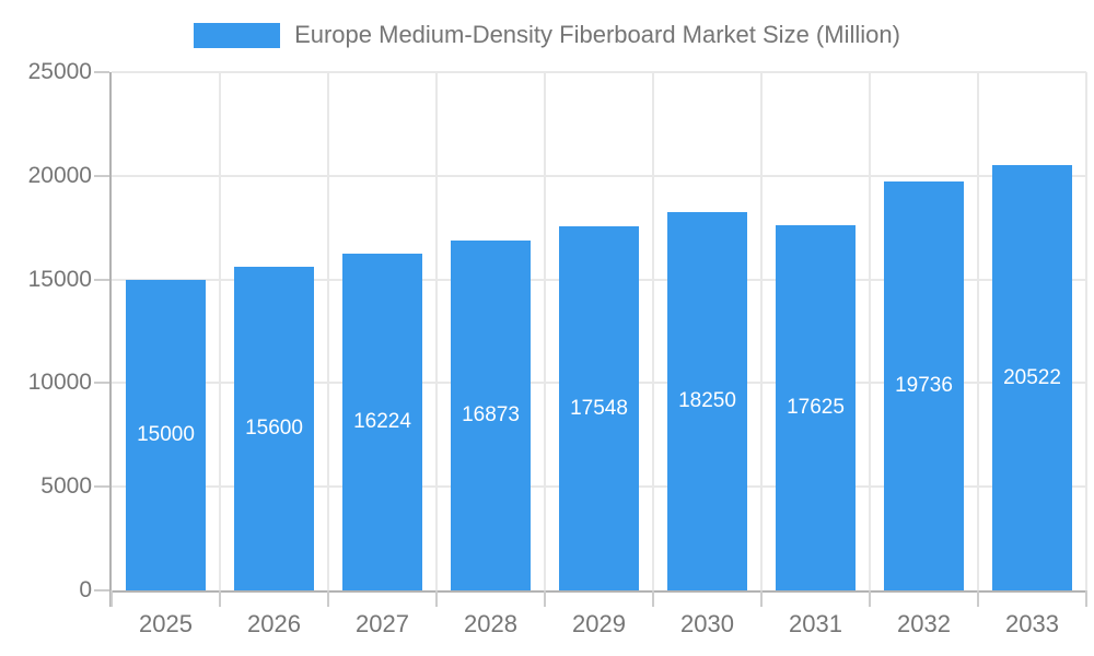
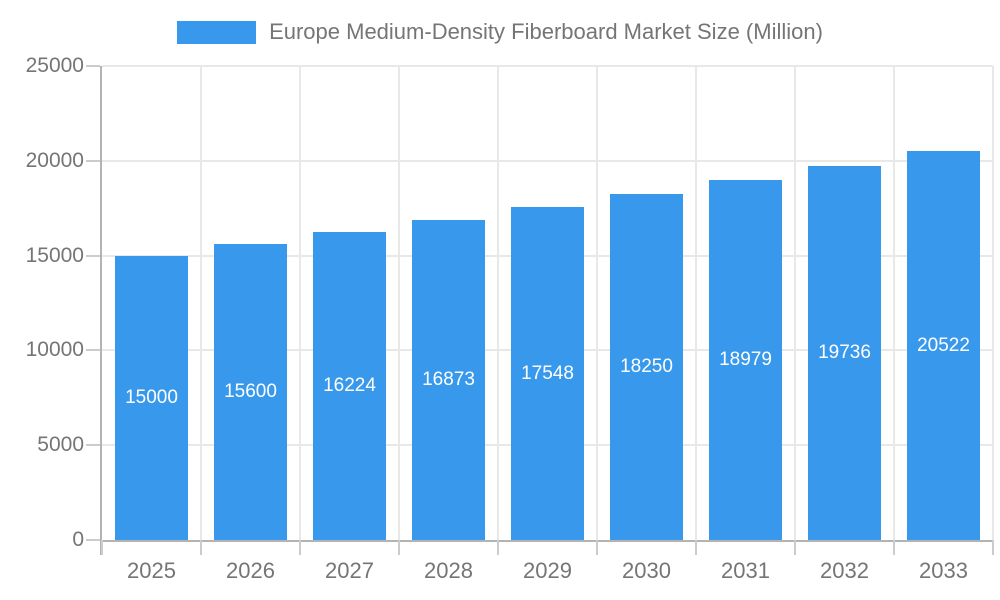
2031: 17625 -> 18979
